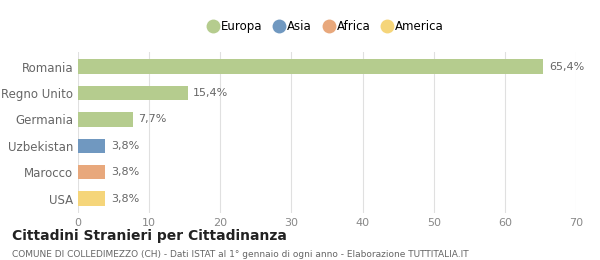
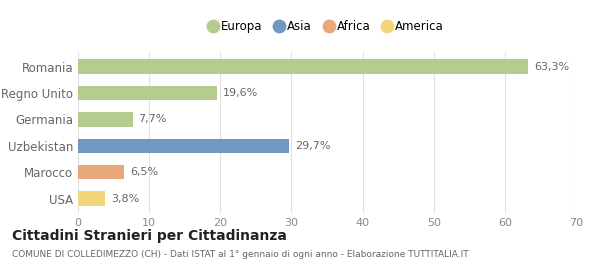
Romania: 65,4% -> 63,3%
Regno Unito: 15,4% -> 19,6%
Uzbekistan: 3,8% -> 29,7%
Marocco: 3,8% -> 6,5%
